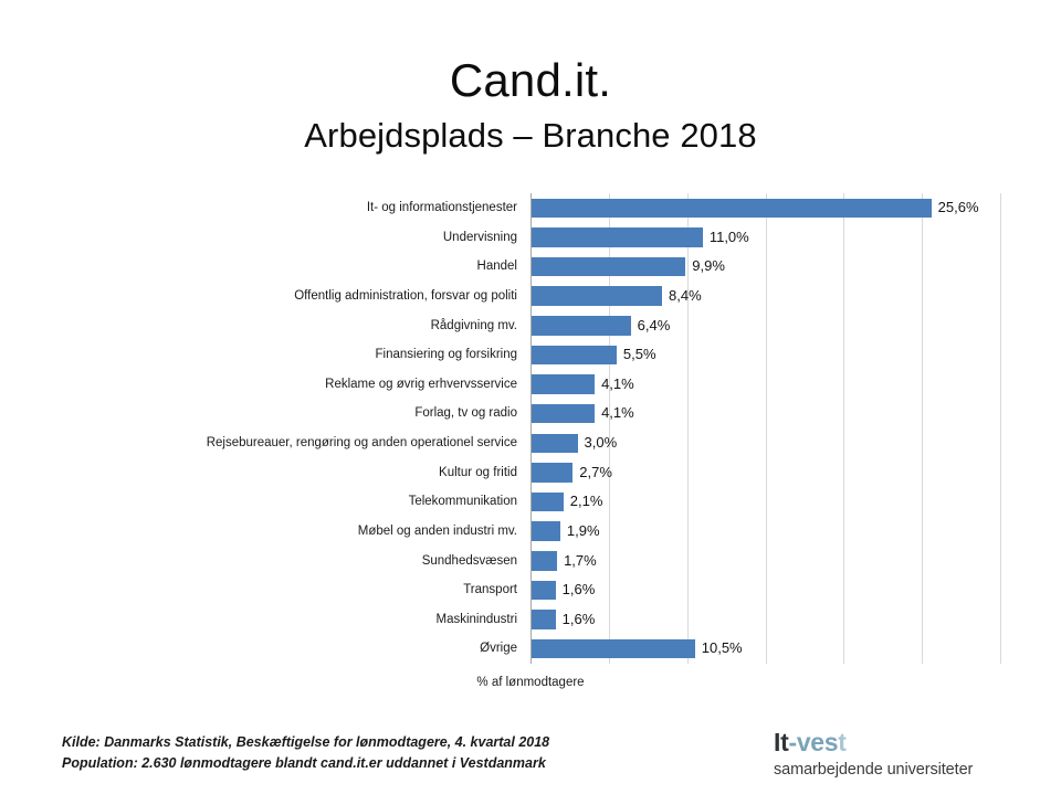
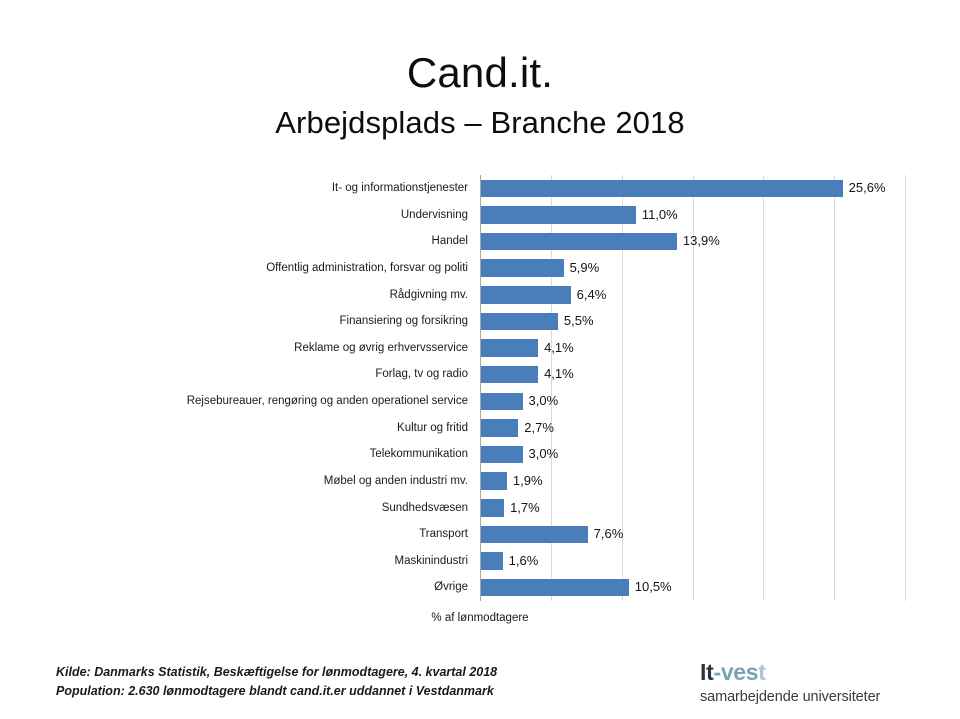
Handel: 9,9% -> 13,9%
Offentlig administration, forsvar og politi: 8,4% -> 5,9%
Telekommunikation: 2,1% -> 3,0%
Transport: 1,6% -> 7,6%
